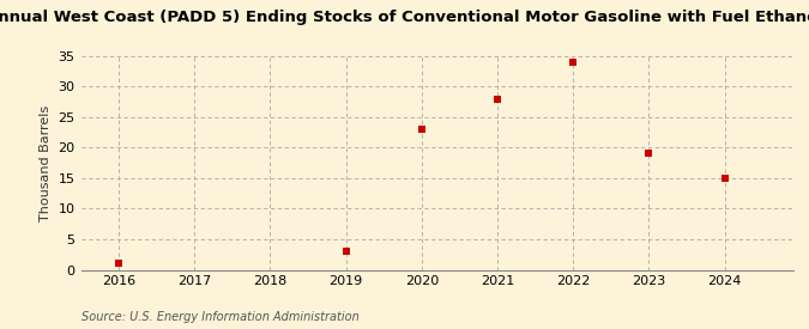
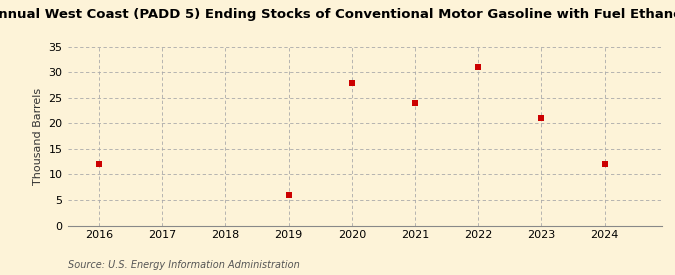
2016: 1 -> 12
2019: 3 -> 6
2020: 23 -> 28
2021: 28 -> 24
2022: 34 -> 31
2023: 19 -> 21
2024: 15 -> 12
